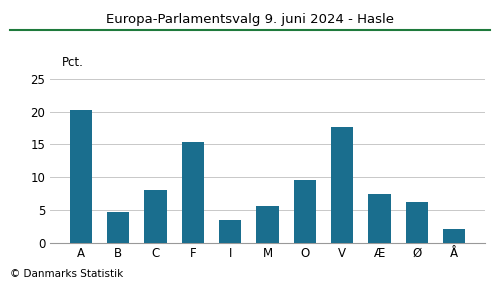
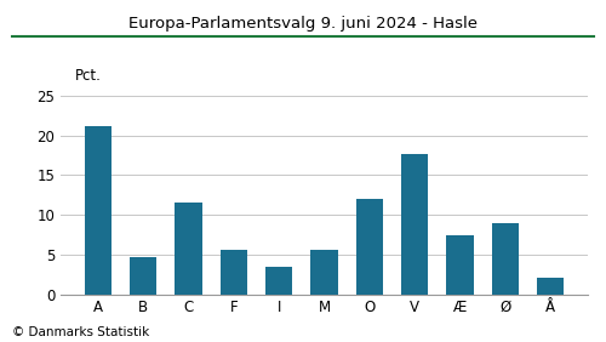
A: 20.3 -> 21.2
C: 8.1 -> 11.6
F: 15.4 -> 5.6
O: 9.6 -> 12.0
Ø: 6.2 -> 9.0
